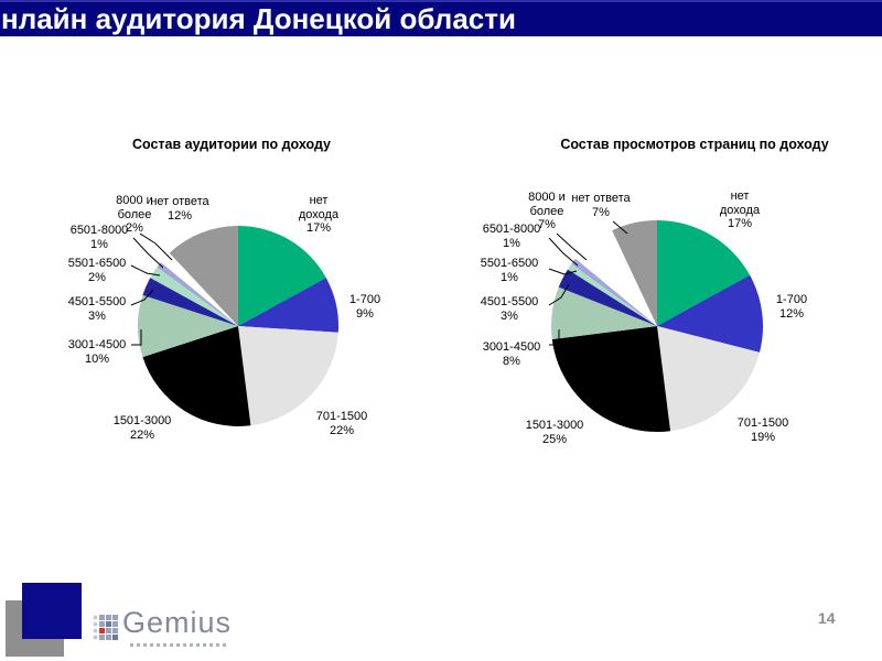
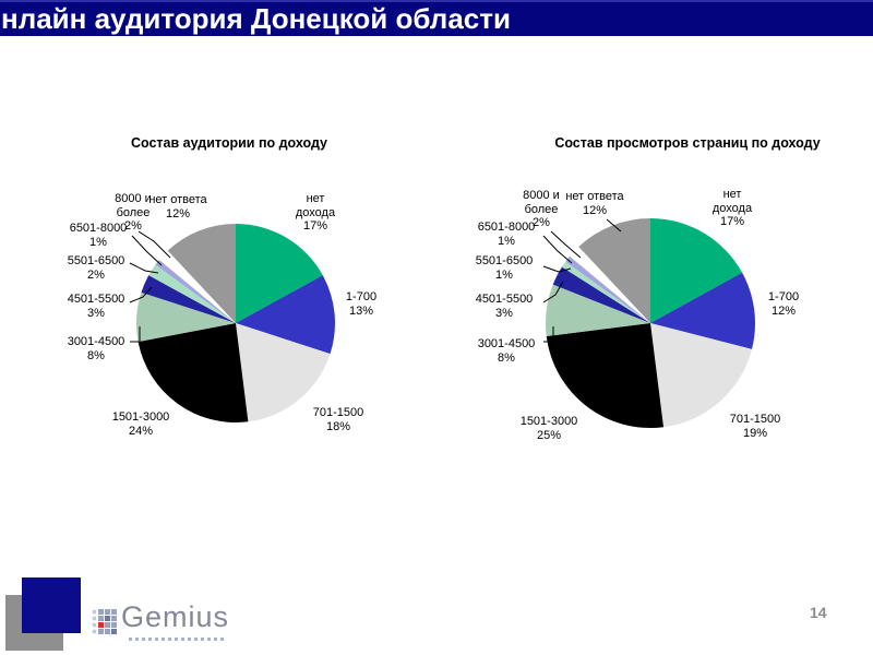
Состав аудитории по доходу/1-700: 9% -> 13%
Состав аудитории по доходу/701-1500: 22% -> 18%
Состав аудитории по доходу/1501-3000: 22% -> 24%
Состав аудитории по доходу/3001-4500: 10% -> 8%
Состав просмотров страниц по доходу/8000 и более: 7% -> 2%
Состав просмотров страниц по доходу/нет ответа: 7% -> 12%
